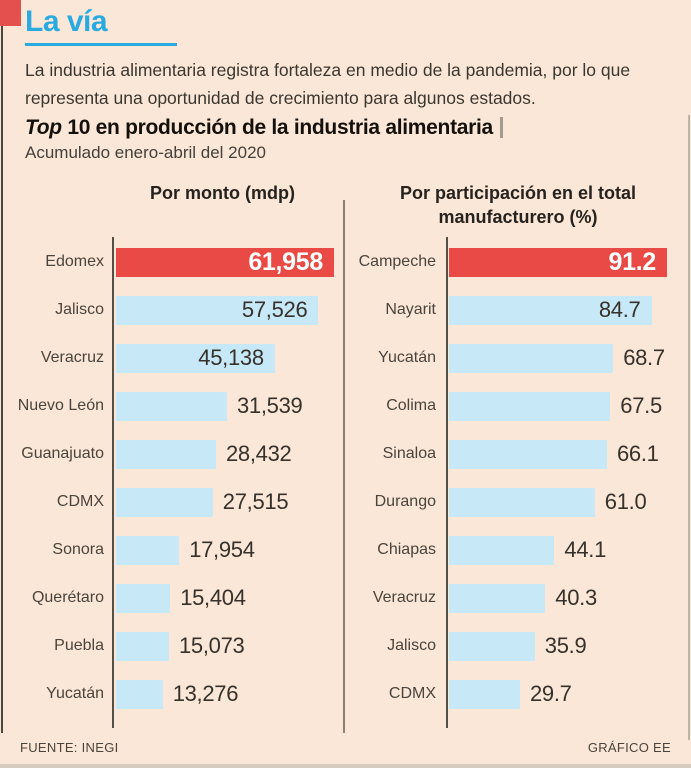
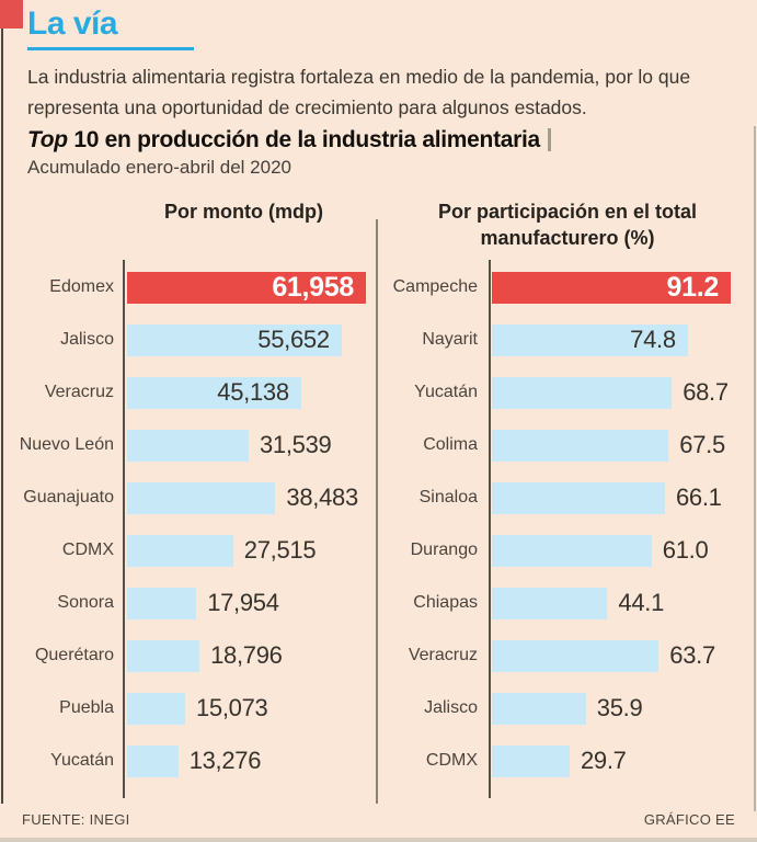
Por monto (mdp)/Jalisco: 57,526 -> 55,652
Por monto (mdp)/Guanajuato: 28,432 -> 38,483
Por monto (mdp)/Querétaro: 15,404 -> 18,796
Por participación en el total manufacturero (%)/Nayarit: 84.7 -> 74.8
Por participación en el total manufacturero (%)/Veracruz: 40.3 -> 63.7
